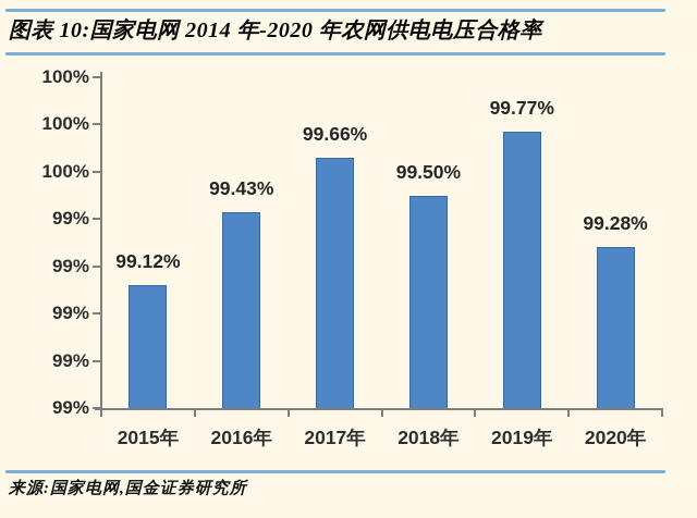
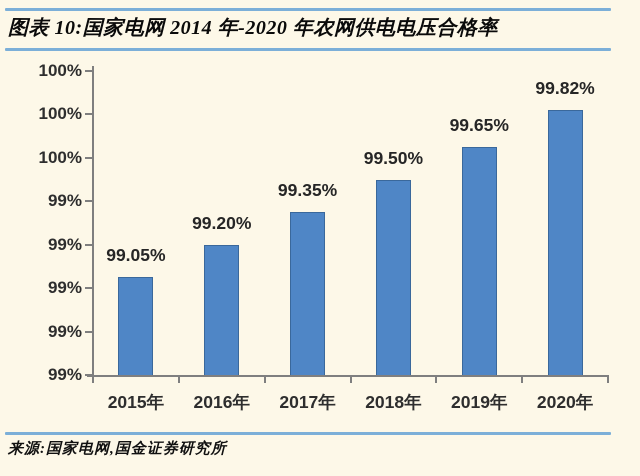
2015年: 99.12% -> 99.05%
2016年: 99.43% -> 99.20%
2017年: 99.66% -> 99.35%
2019年: 99.77% -> 99.65%
2020年: 99.28% -> 99.82%
